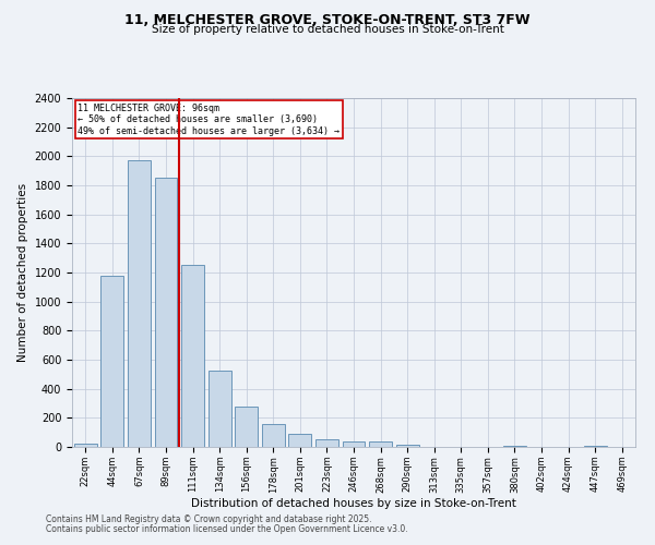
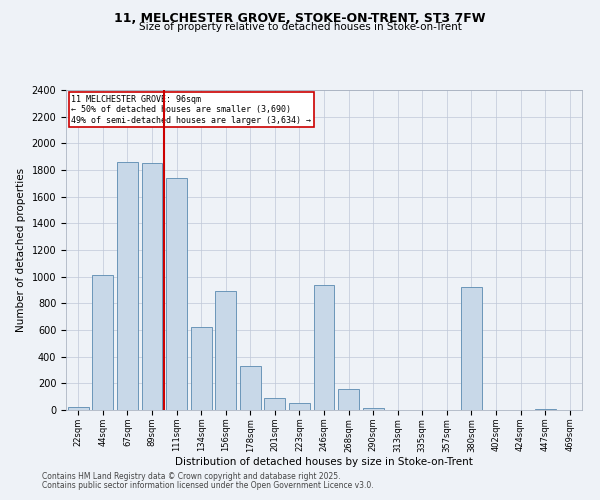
44sqm: 1180 -> 1010
67sqm: 1980 -> 1860
111sqm: 1250 -> 1740
134sqm: 520 -> 620
156sqm: 280 -> 890
178sqm: 160 -> 330
246sqm: 40 -> 940
268sqm: 40 -> 160
380sqm: 0 -> 920
